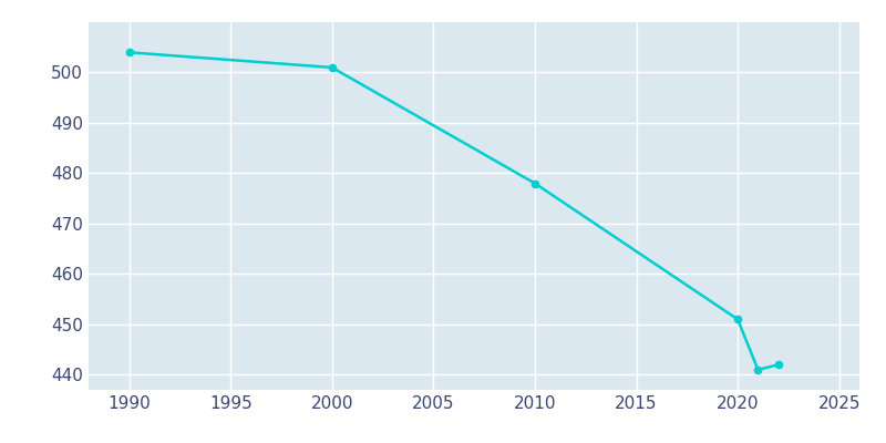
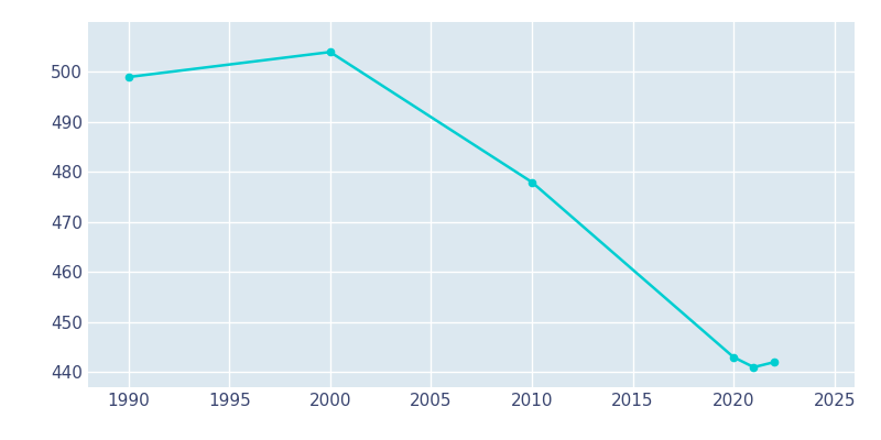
1990: 504 -> 499
2000: 501 -> 504
2020: 451 -> 443
